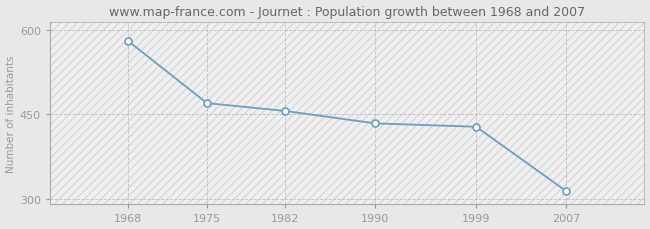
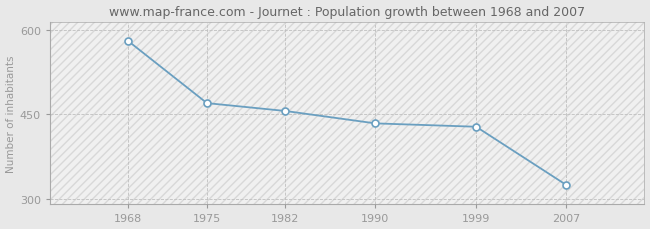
2007: 314 -> 325
